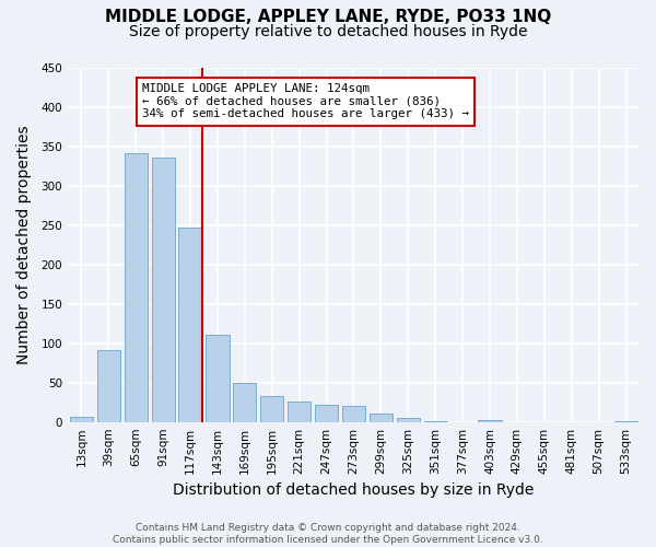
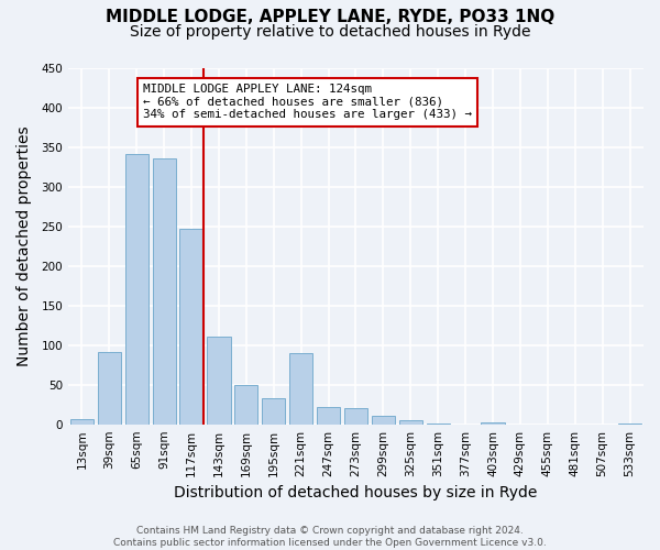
221sqm: 26 -> 90
